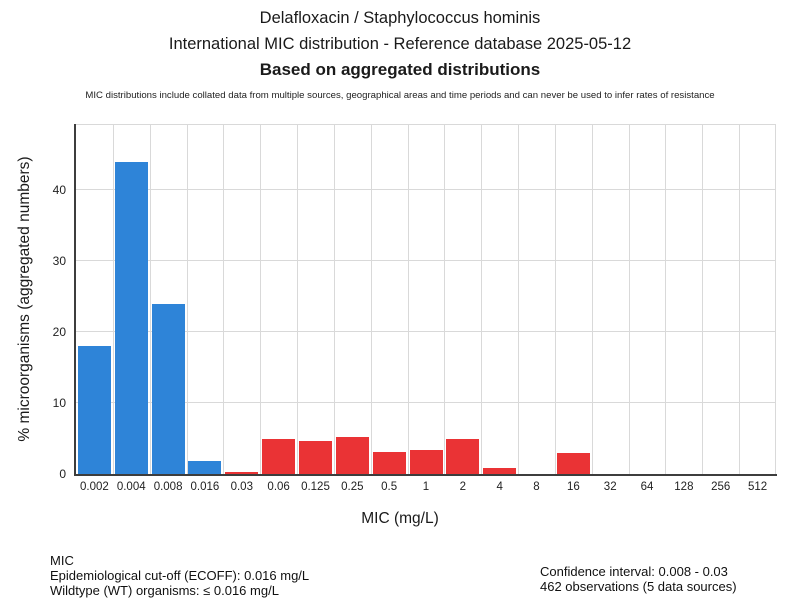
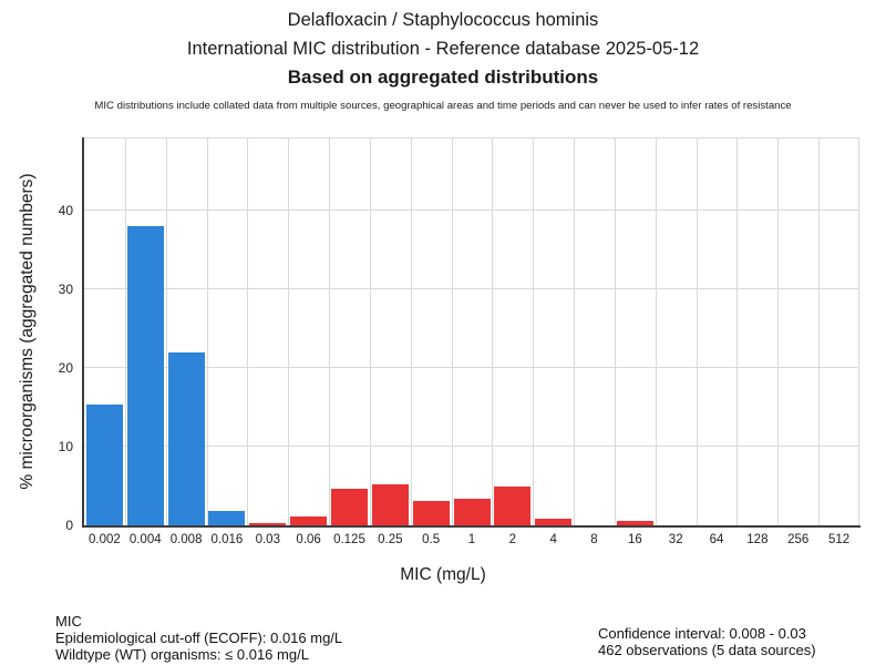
0.002: 18 -> 15
0.004: 44 -> 38
0.008: 24 -> 22
0.06: 5 -> 1
16: 3 -> 1
